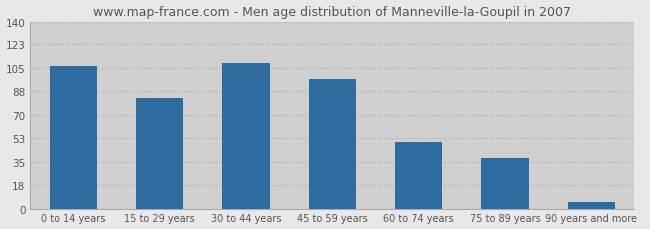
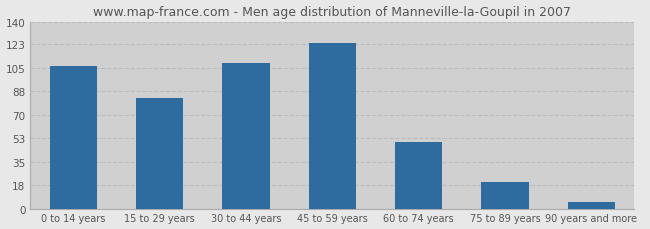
45 to 59 years: 97 -> 124
75 to 89 years: 38 -> 20
